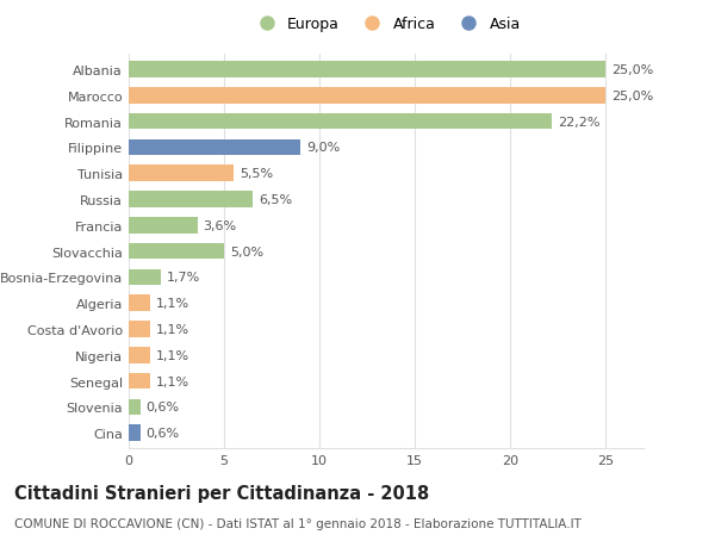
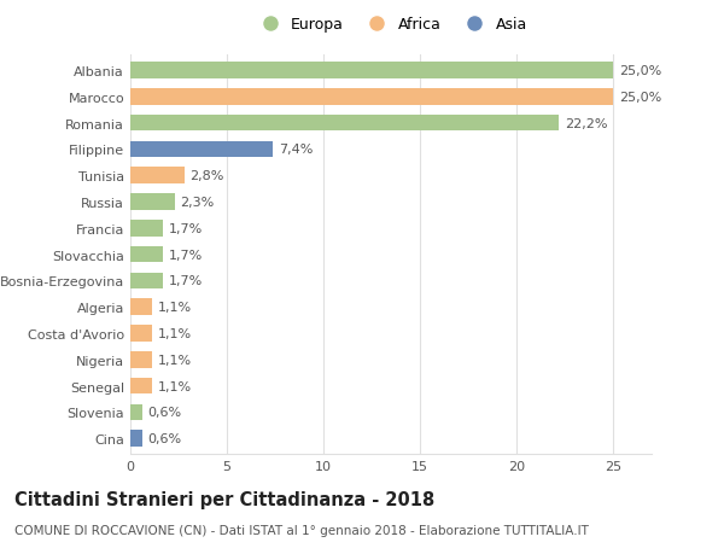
Filippine: 9,0% -> 7,4%
Tunisia: 5,5% -> 2,8%
Russia: 6,5% -> 2,3%
Francia: 3,6% -> 1,7%
Slovacchia: 5,0% -> 1,7%
